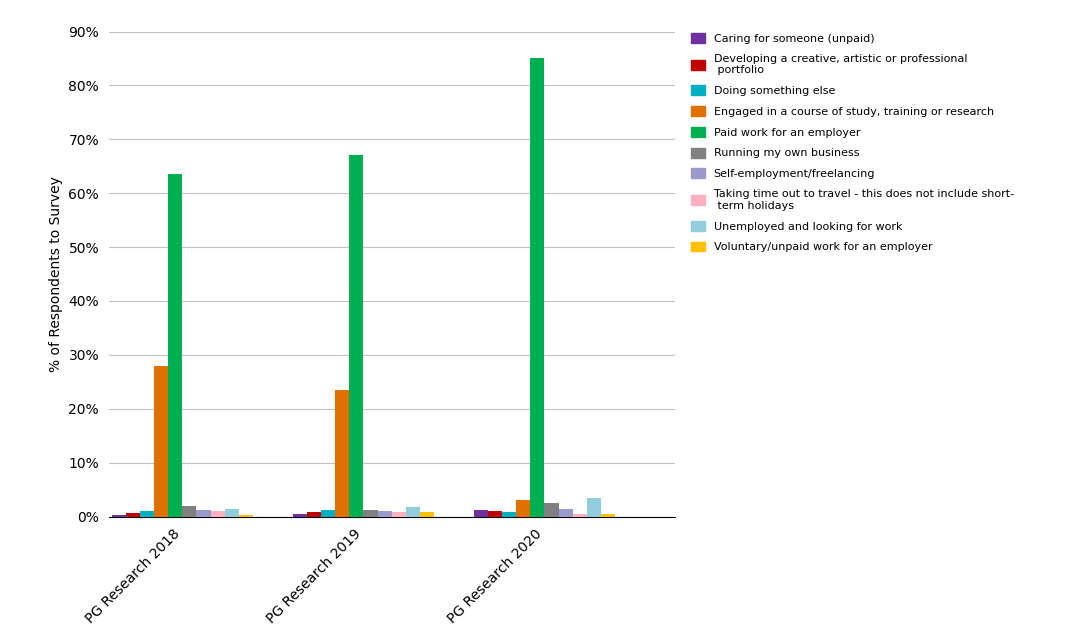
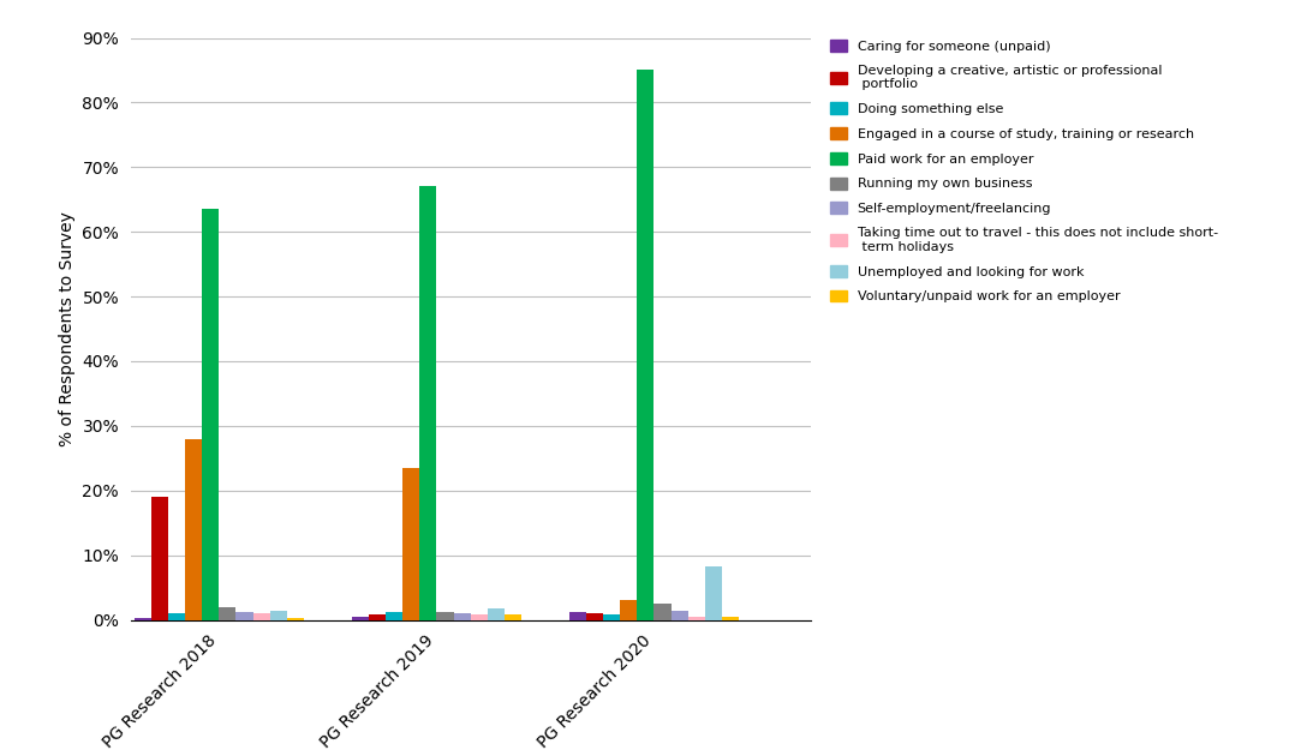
Developing a creative, artistic or professional portfolio/PG Research 2018: 0.6% -> 19.0%
Unemployed and looking for work/PG Research 2020: 3.5% -> 8.2%
